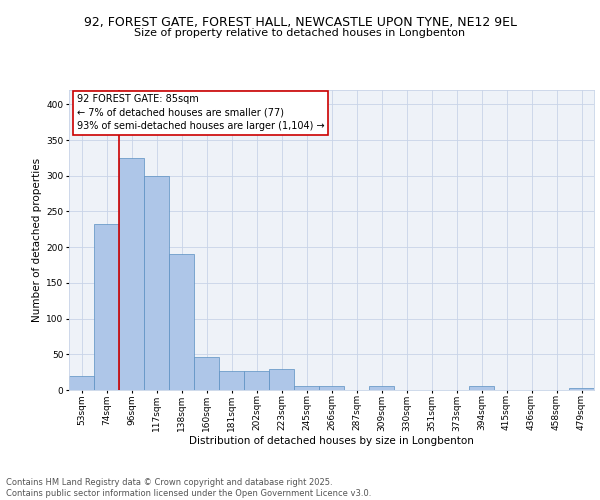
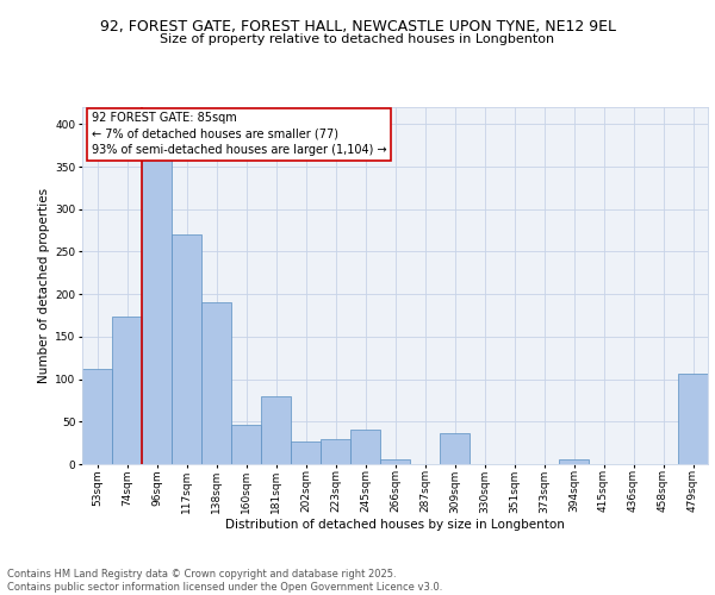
53sqm: 20 -> 112
74sqm: 232 -> 174
96sqm: 325 -> 360
117sqm: 300 -> 270
181sqm: 27 -> 80
245sqm: 5 -> 40
309sqm: 5 -> 36
479sqm: 3 -> 106
